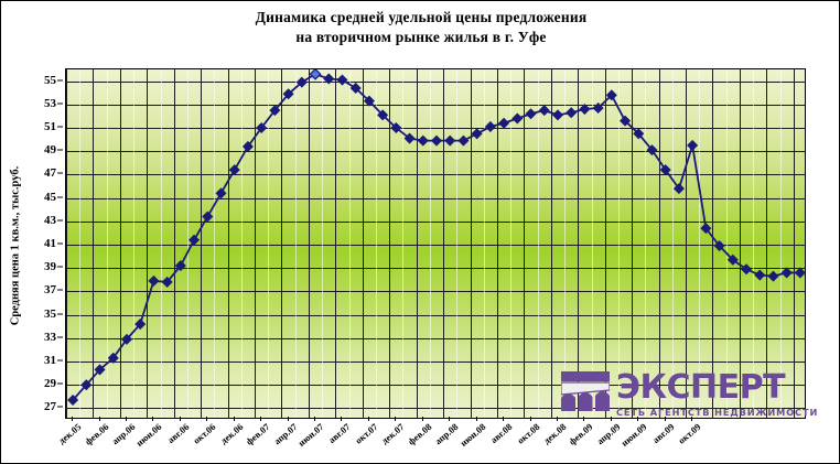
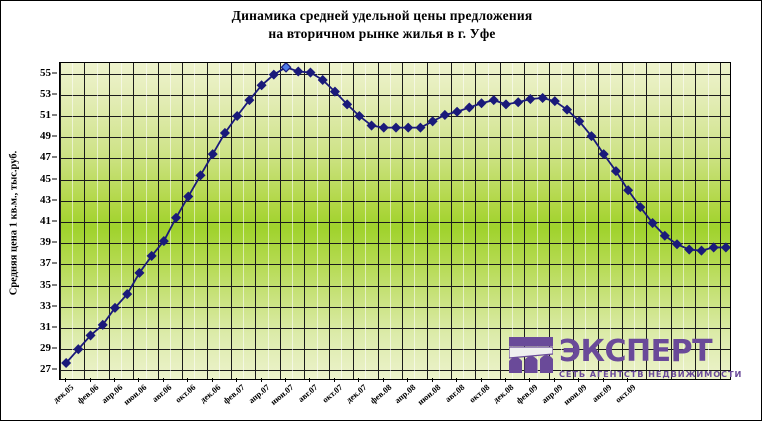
июн.06: 37.9 -> 36.2
апр.09: 53.8 -> 52.4
окт.09: 49.5 -> 44.0
